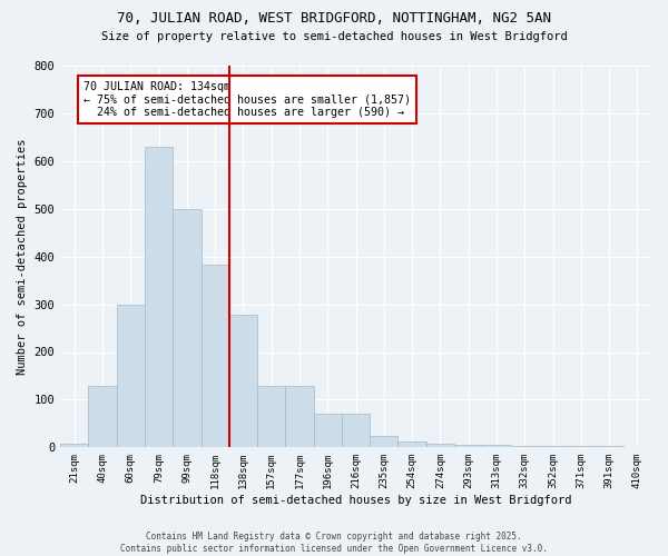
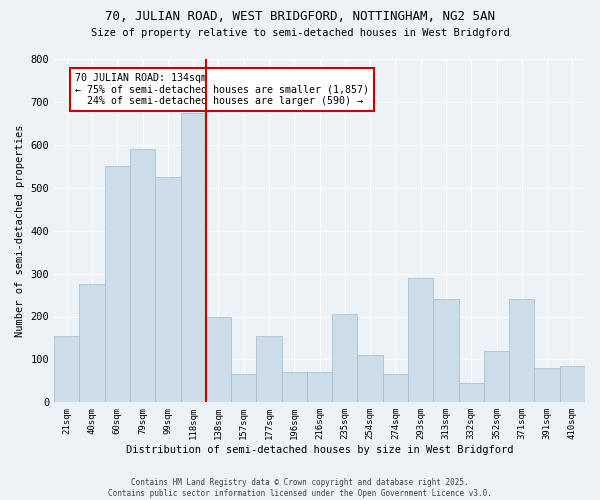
21sqm: 8 -> 155
40sqm: 128 -> 275
60sqm: 300 -> 550
79sqm: 630 -> 590
99sqm: 500 -> 525
118sqm: 383 -> 675
138sqm: 278 -> 200
157sqm: 130 -> 65
177sqm: 130 -> 155
235sqm: 25 -> 205
254sqm: 12 -> 110
274sqm: 8 -> 65
293sqm: 5 -> 290
313sqm: 5 -> 240
332sqm: 3 -> 45
352sqm: 3 -> 120
371sqm: 2 -> 240
391sqm: 2 -> 80
410sqm: 1 -> 85
